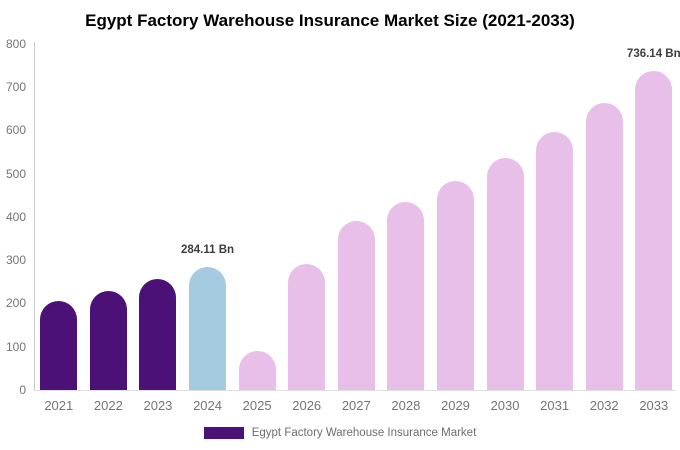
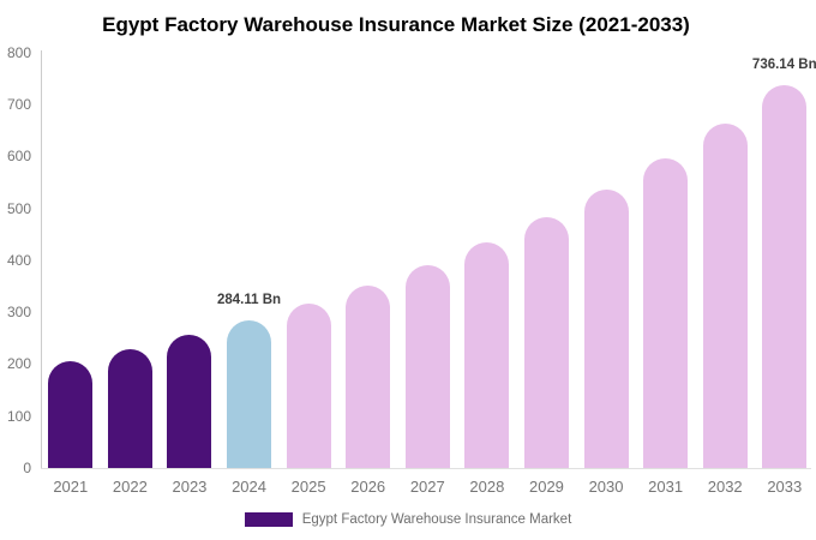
2025: 90 -> 320
2026: 290 -> 350
